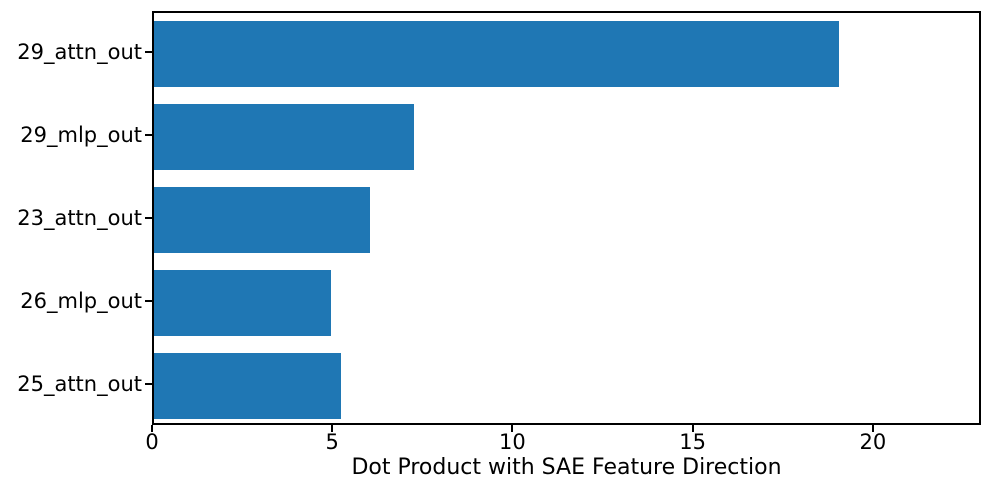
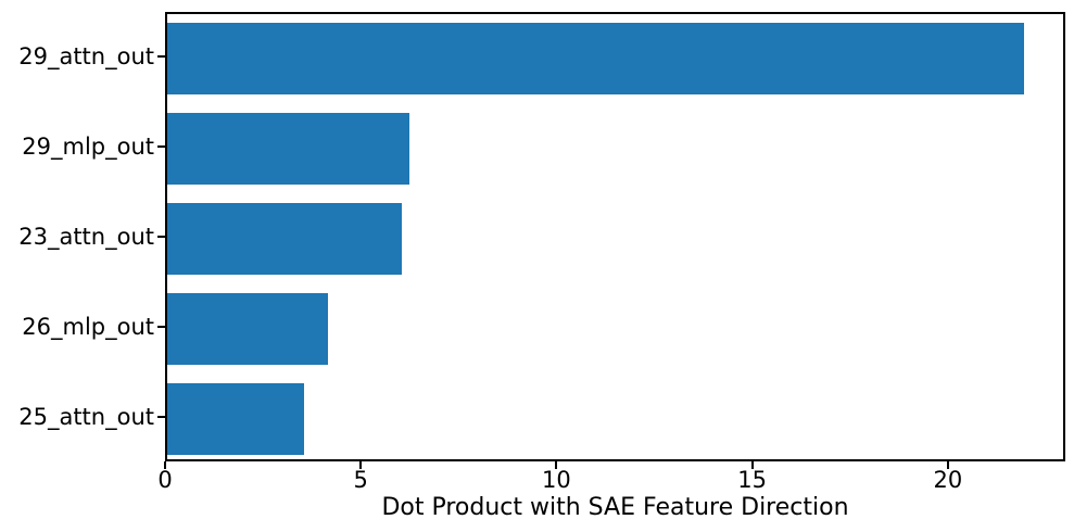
29_attn_out: 19.0 -> 21.9
29_mlp_out: 7.2 -> 6.2
26_mlp_out: 4.9 -> 4.1
25_attn_out: 5.2 -> 3.5
